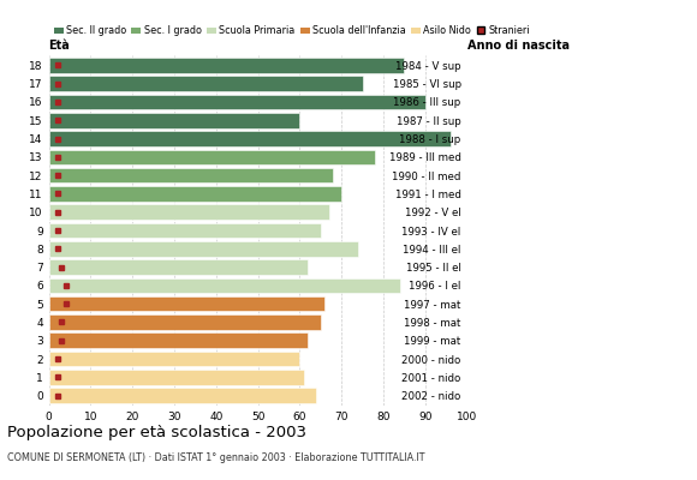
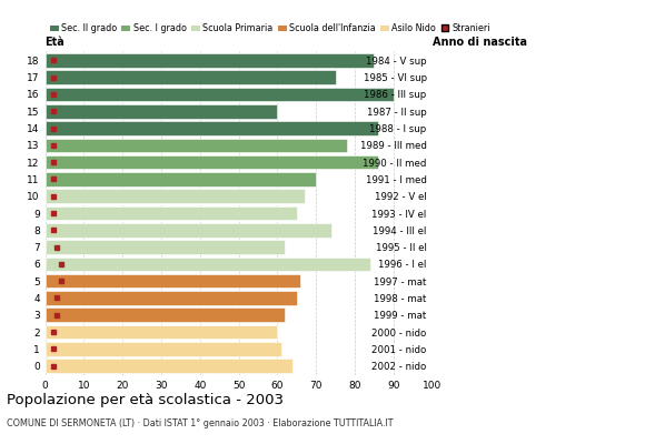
14: 96 -> 86
12: 68 -> 86
